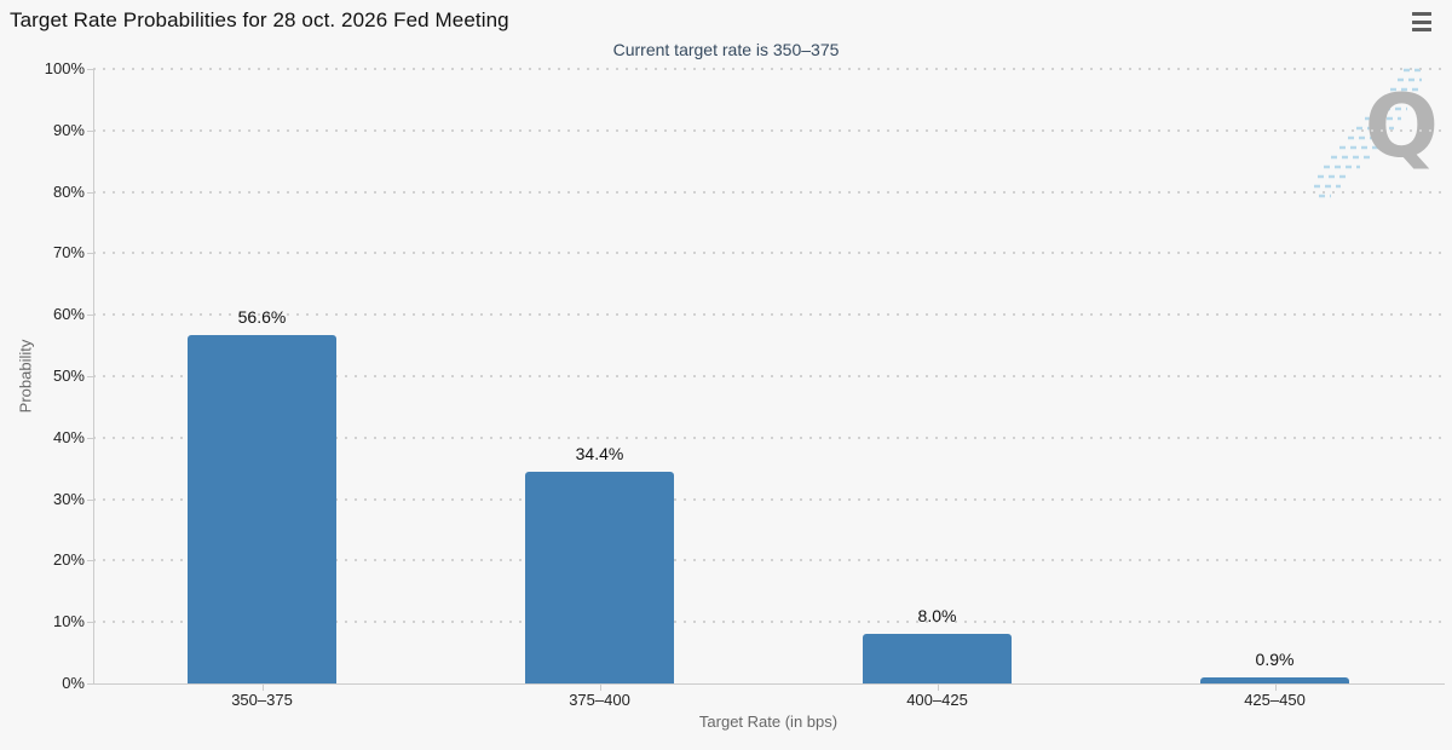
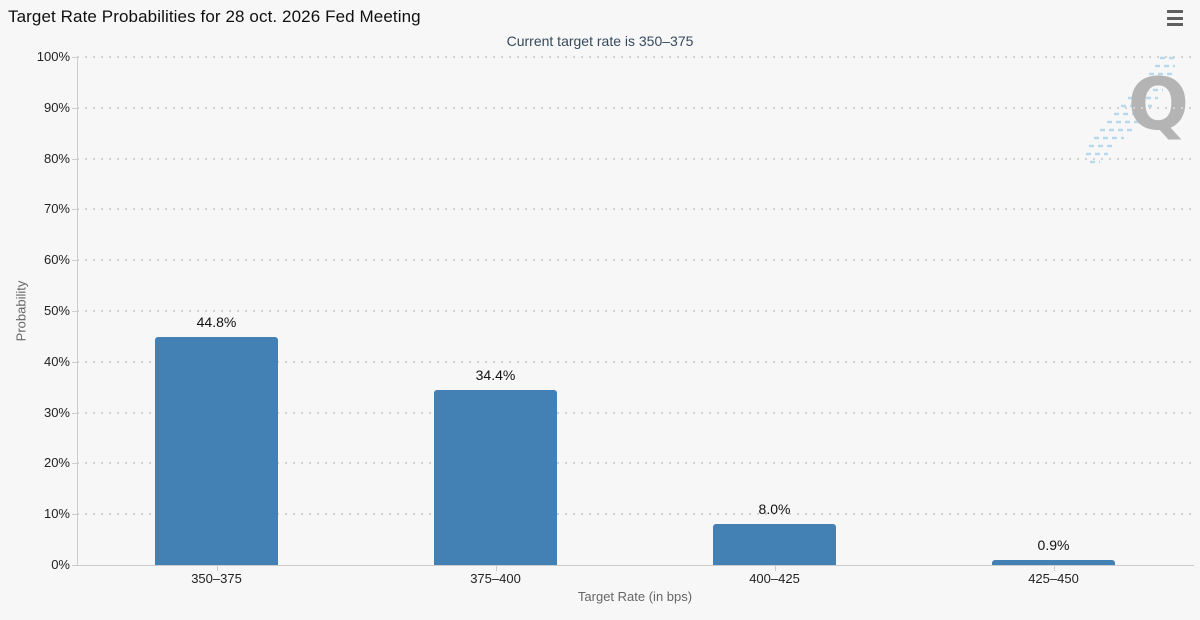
350–375: 56.6% -> 44.8%
